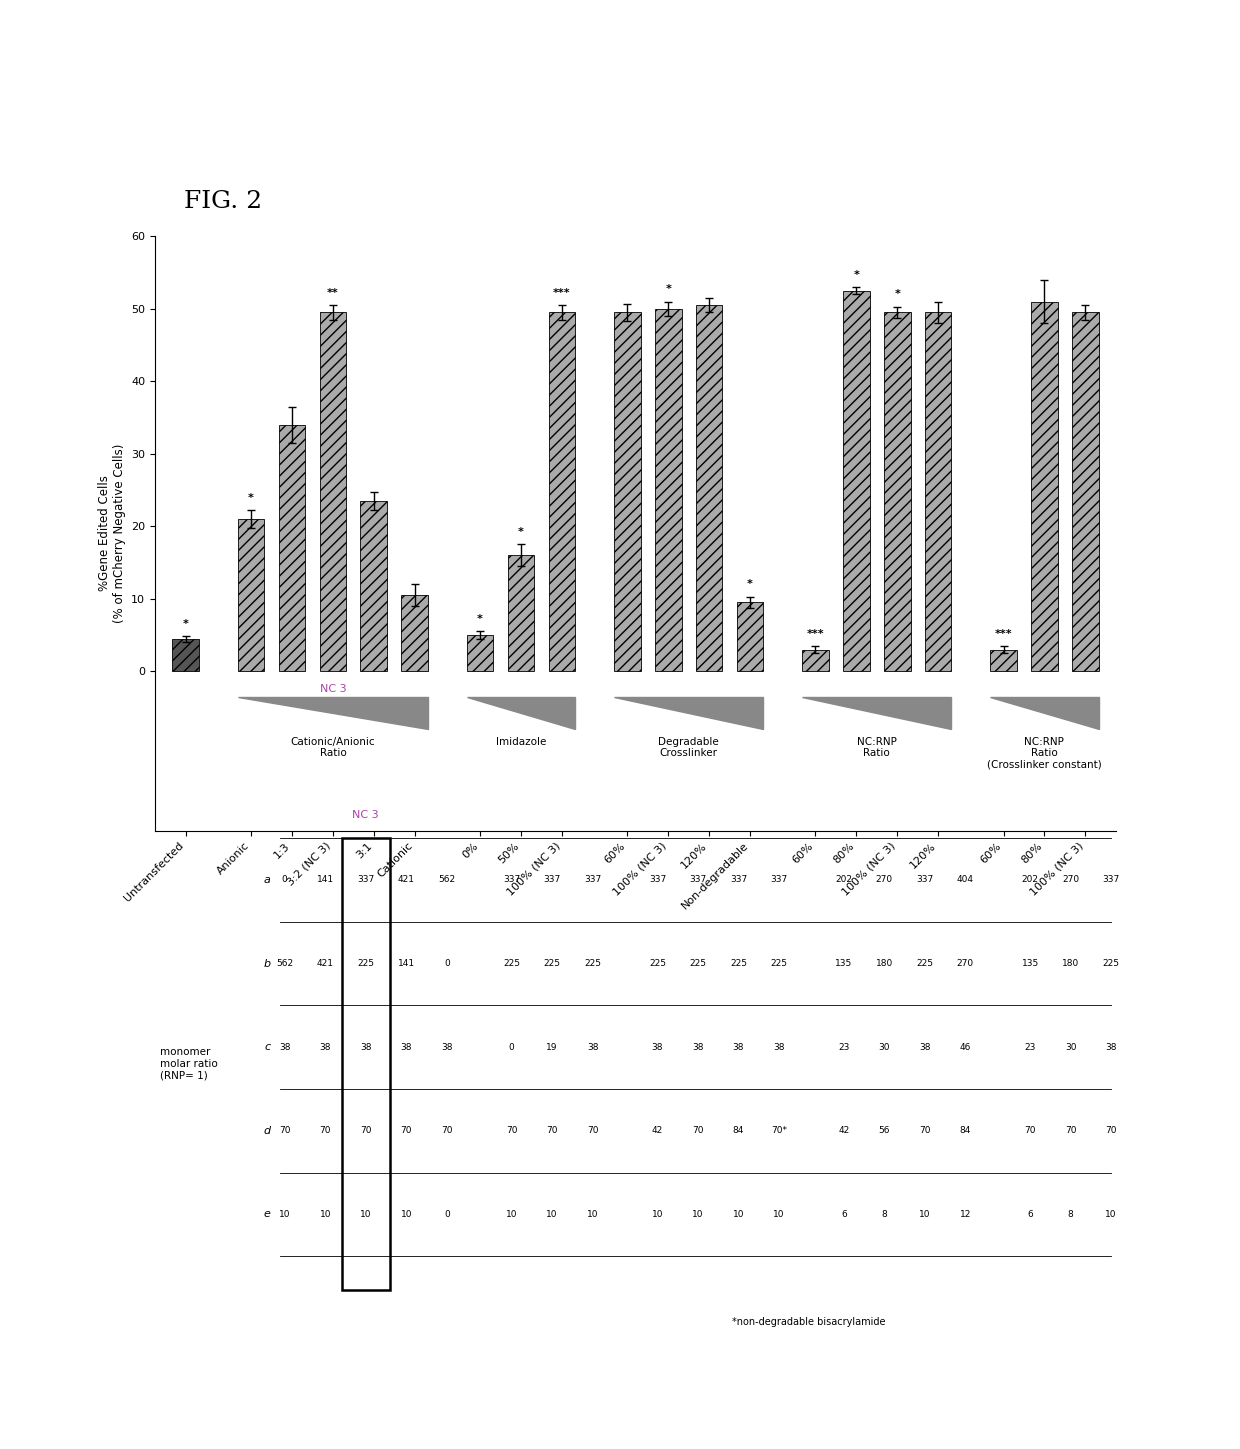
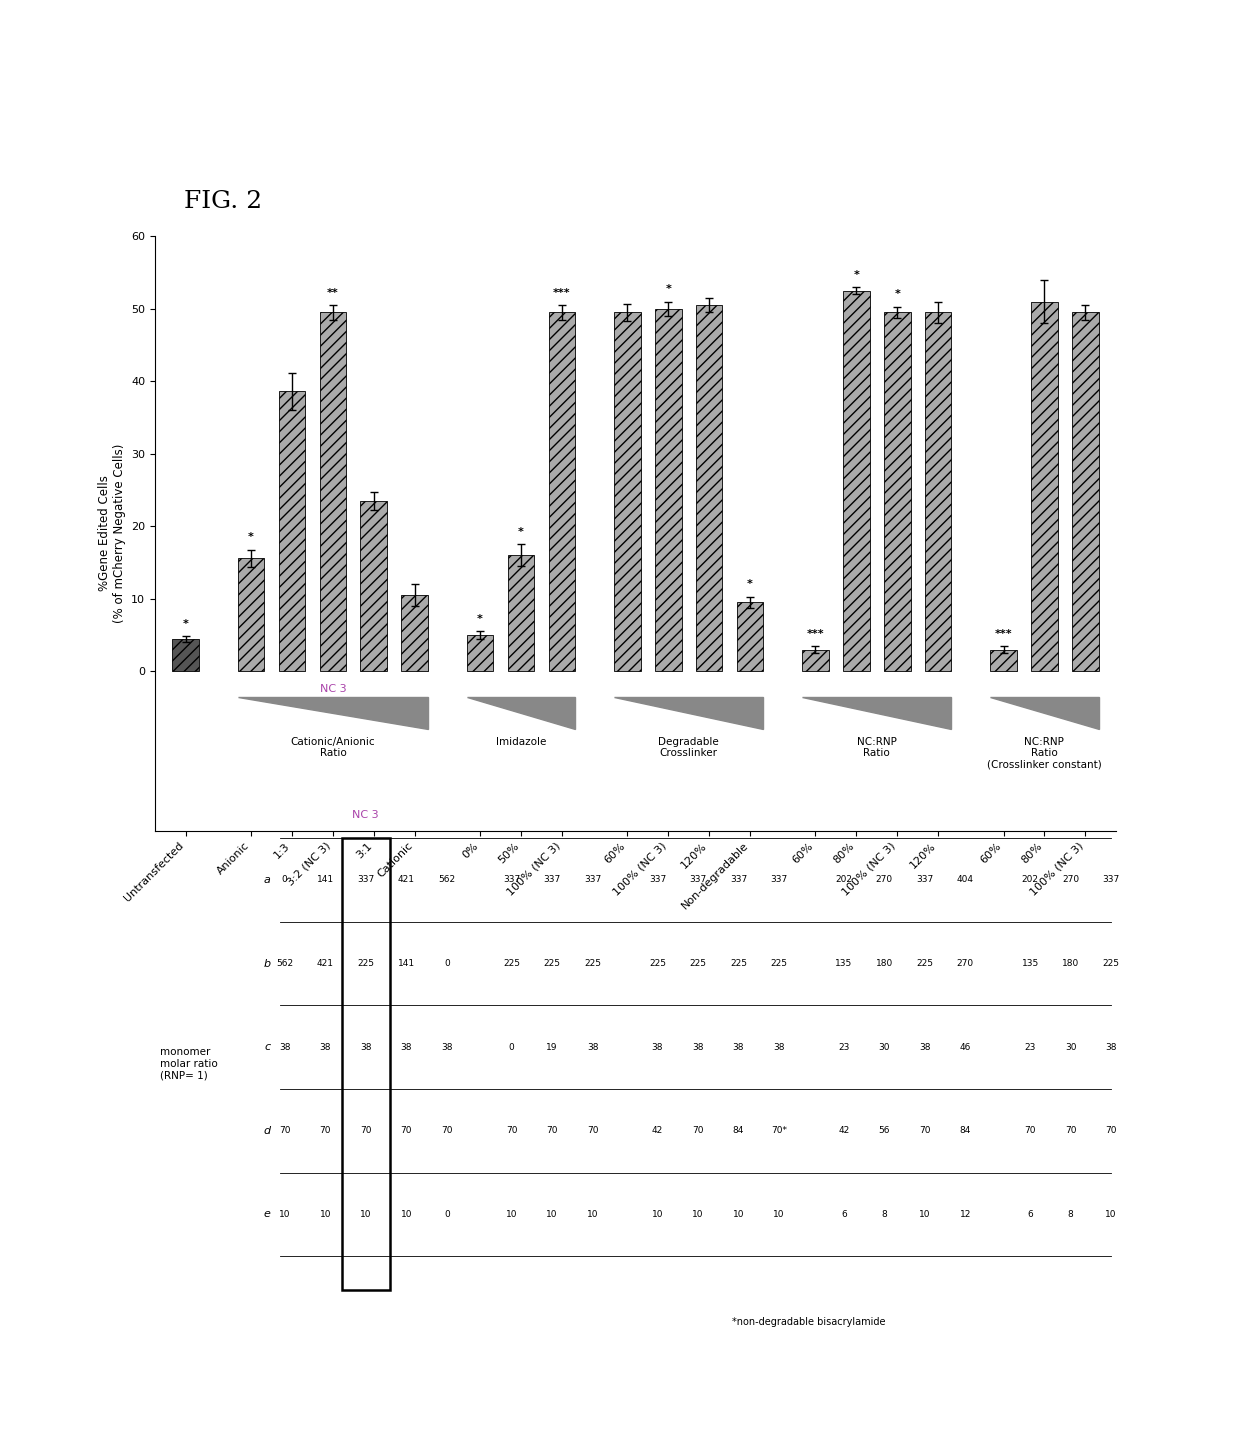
Anionic: 21.0 -> 15.6
1:3: 34.0 -> 38.6
